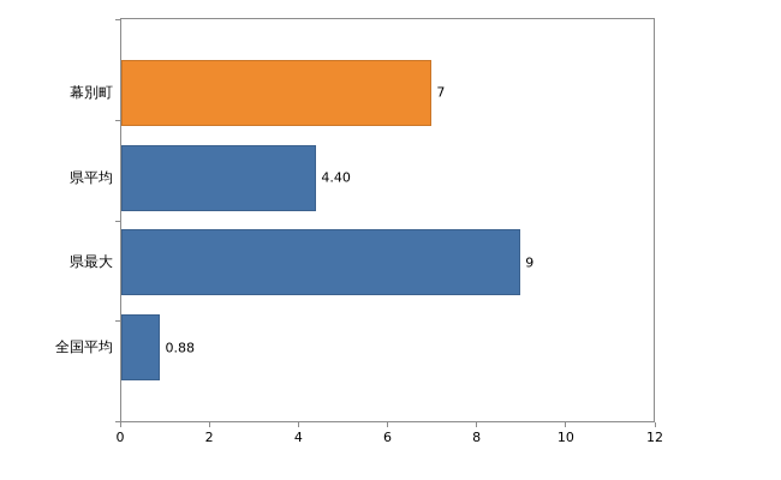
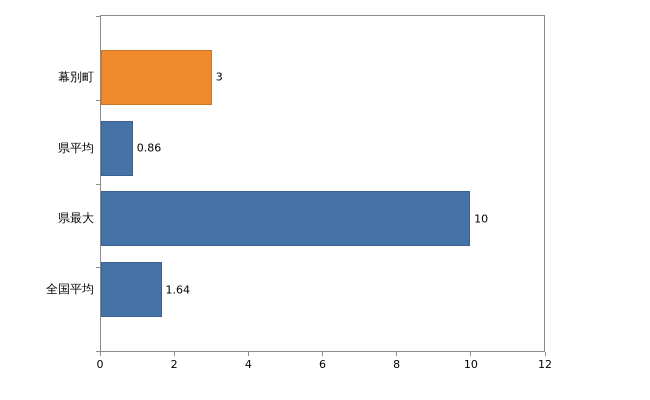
幕別町: 7 -> 3
県平均: 4.40 -> 0.86
県最大: 9 -> 10
全国平均: 0.88 -> 1.64
